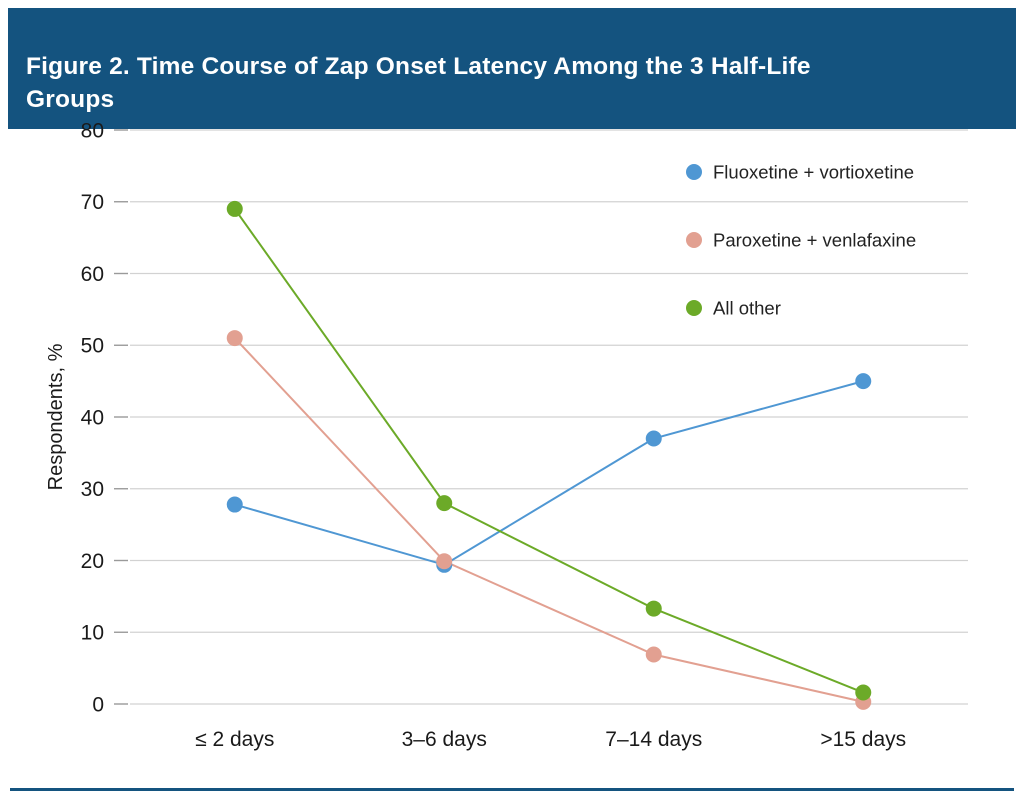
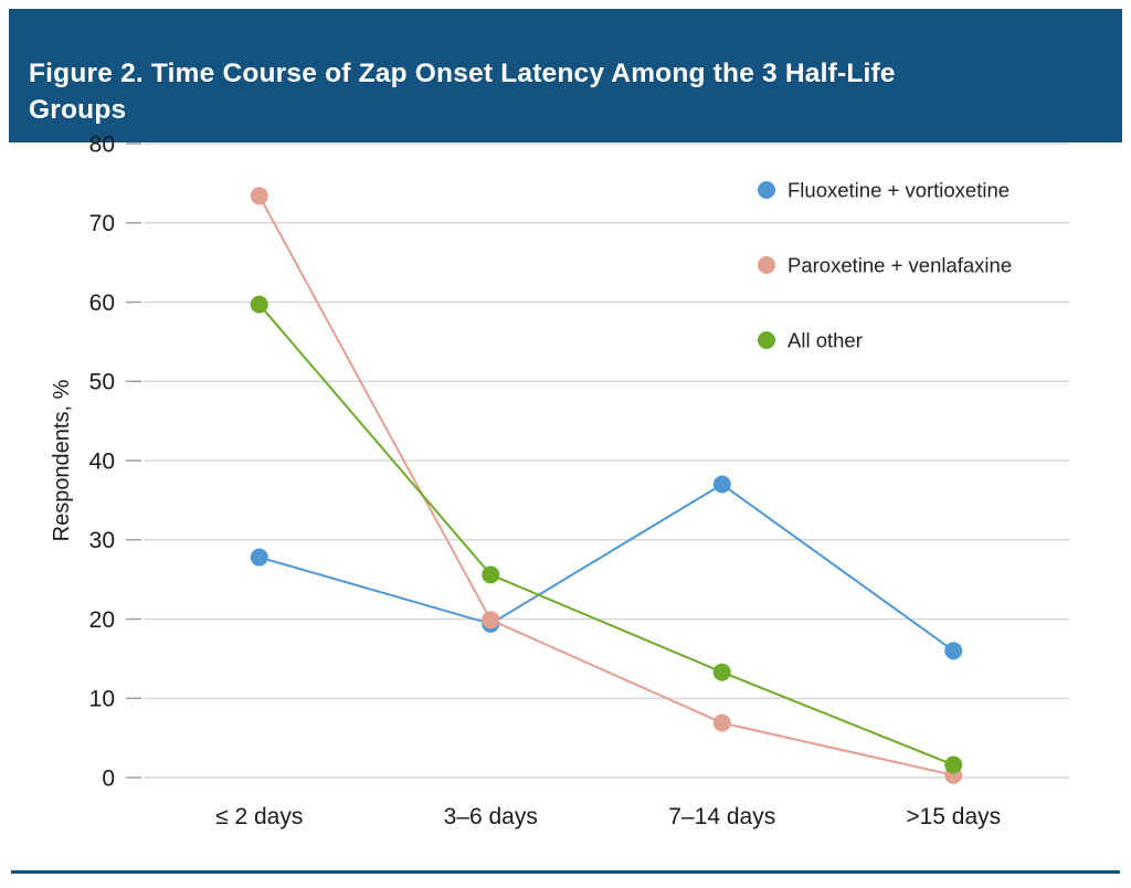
Paroxetine + venlafaxine/≤ 2 days: 51 -> 73
All other/≤ 2 days: 69 -> 60
All other/3–6 days: 28 -> 26
Fluoxetine + vortioxetine/>15 days: 45 -> 16
